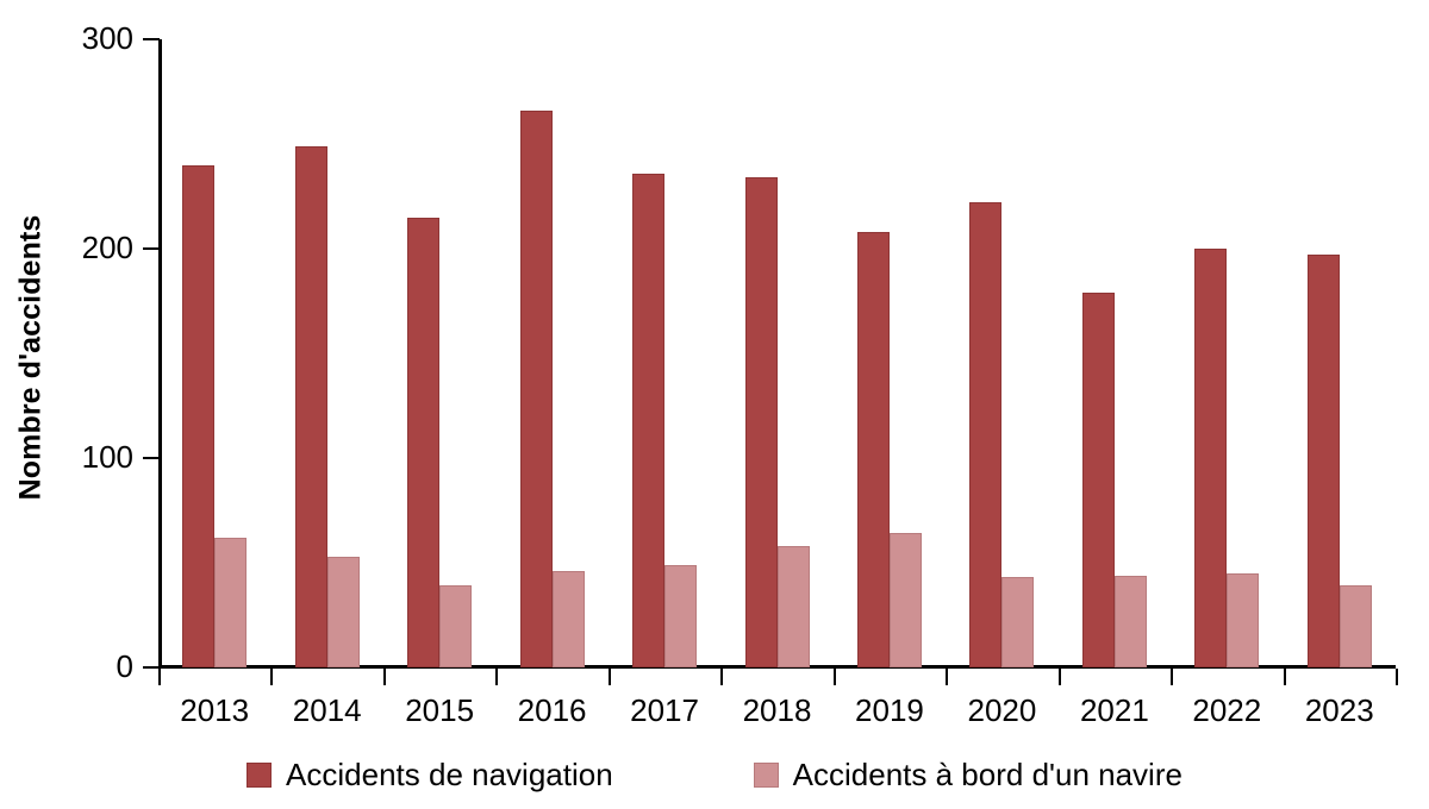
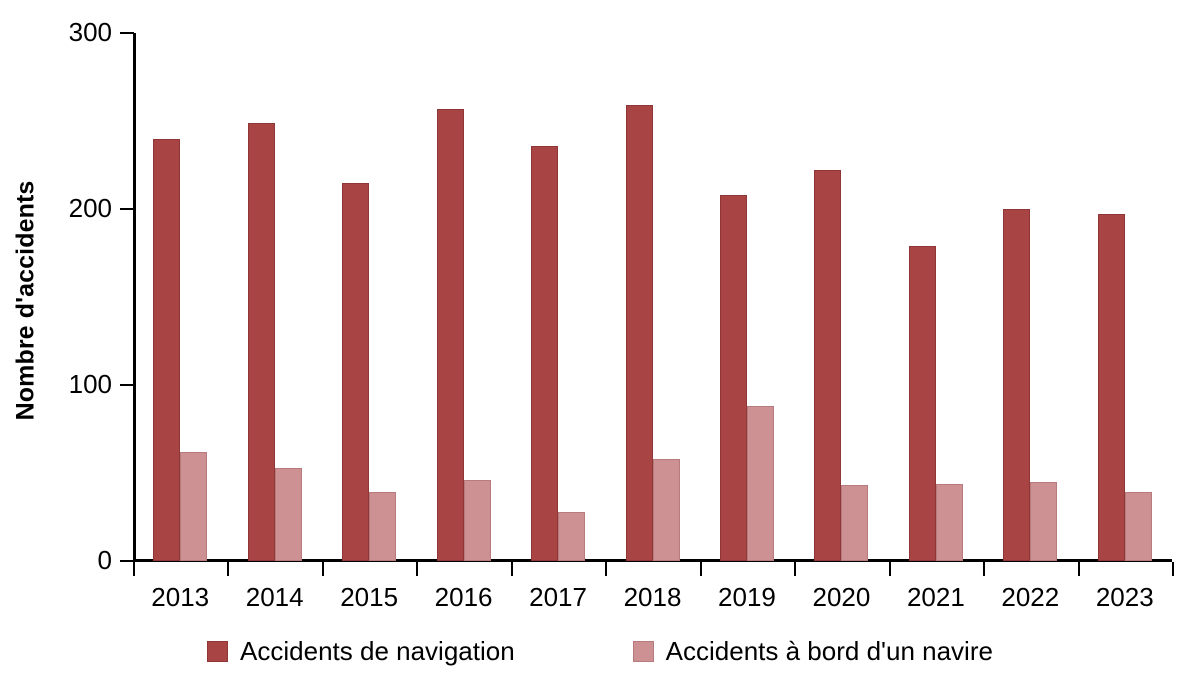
Accidents de navigation/2016: 266 -> 257
Accidents à bord d'un navire/2017: 49 -> 28
Accidents de navigation/2018: 234 -> 259
Accidents à bord d'un navire/2019: 64 -> 88
